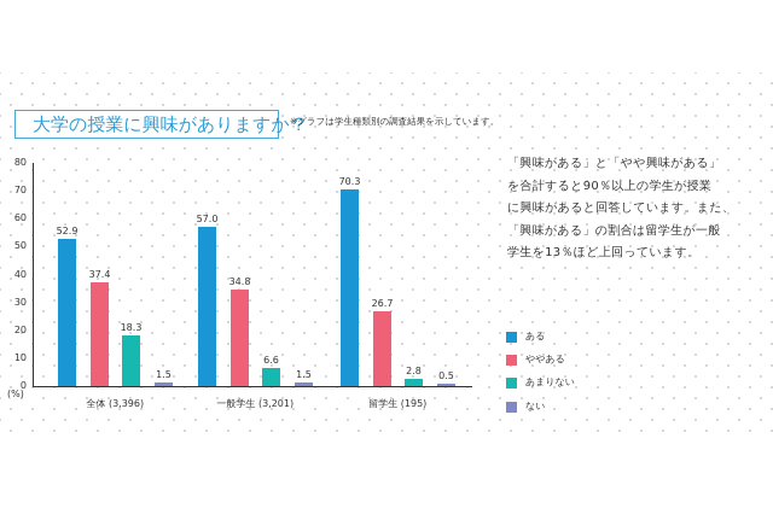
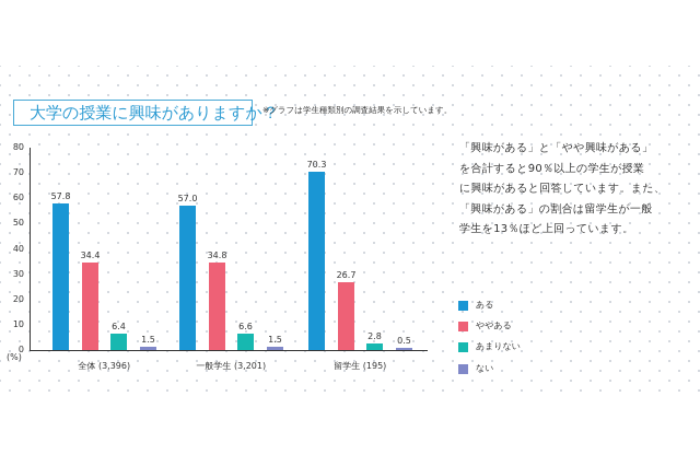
ある/全体 (3,396): 52.9 -> 57.8
ややある/全体 (3,396): 37.4 -> 34.4
あまりない/全体 (3,396): 18.3 -> 6.4
